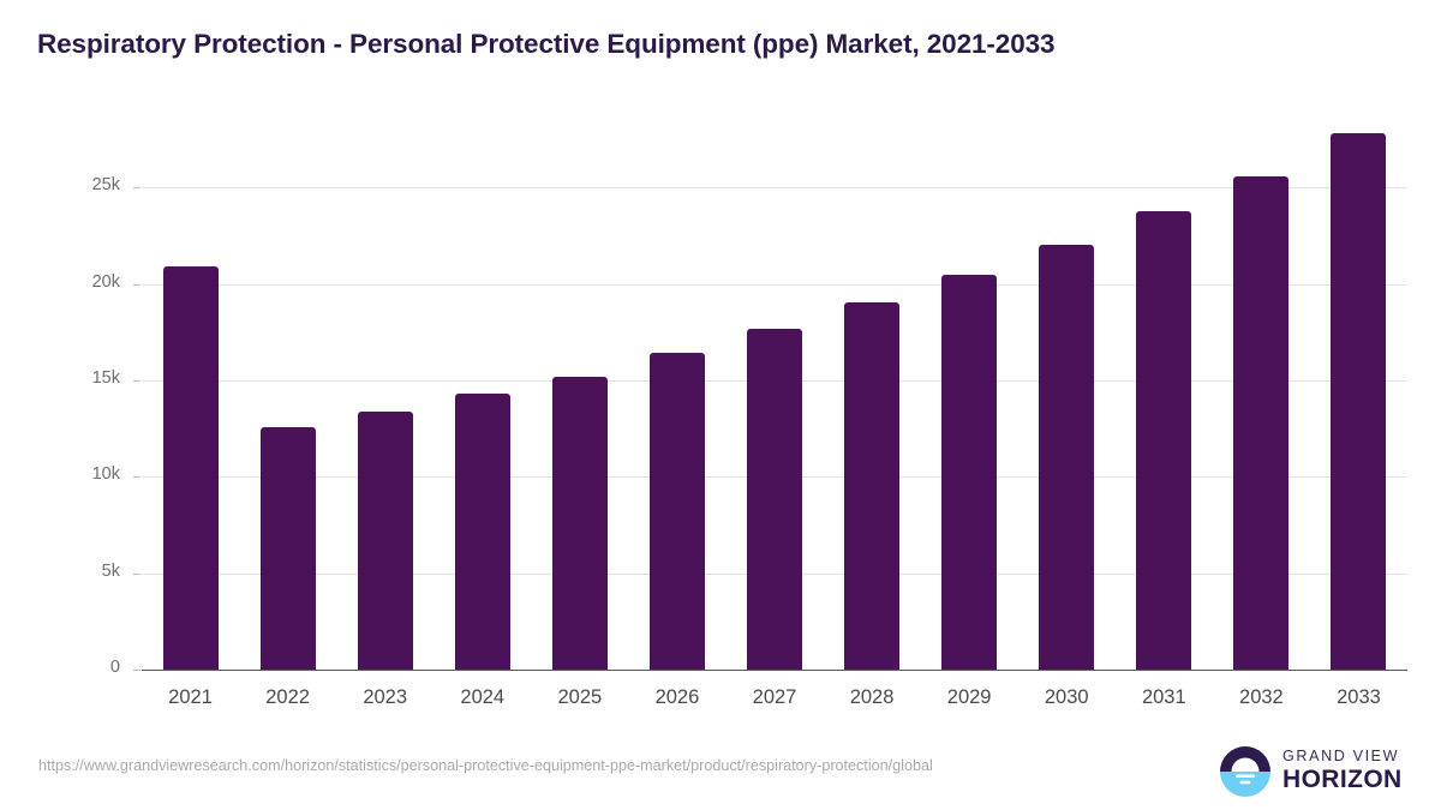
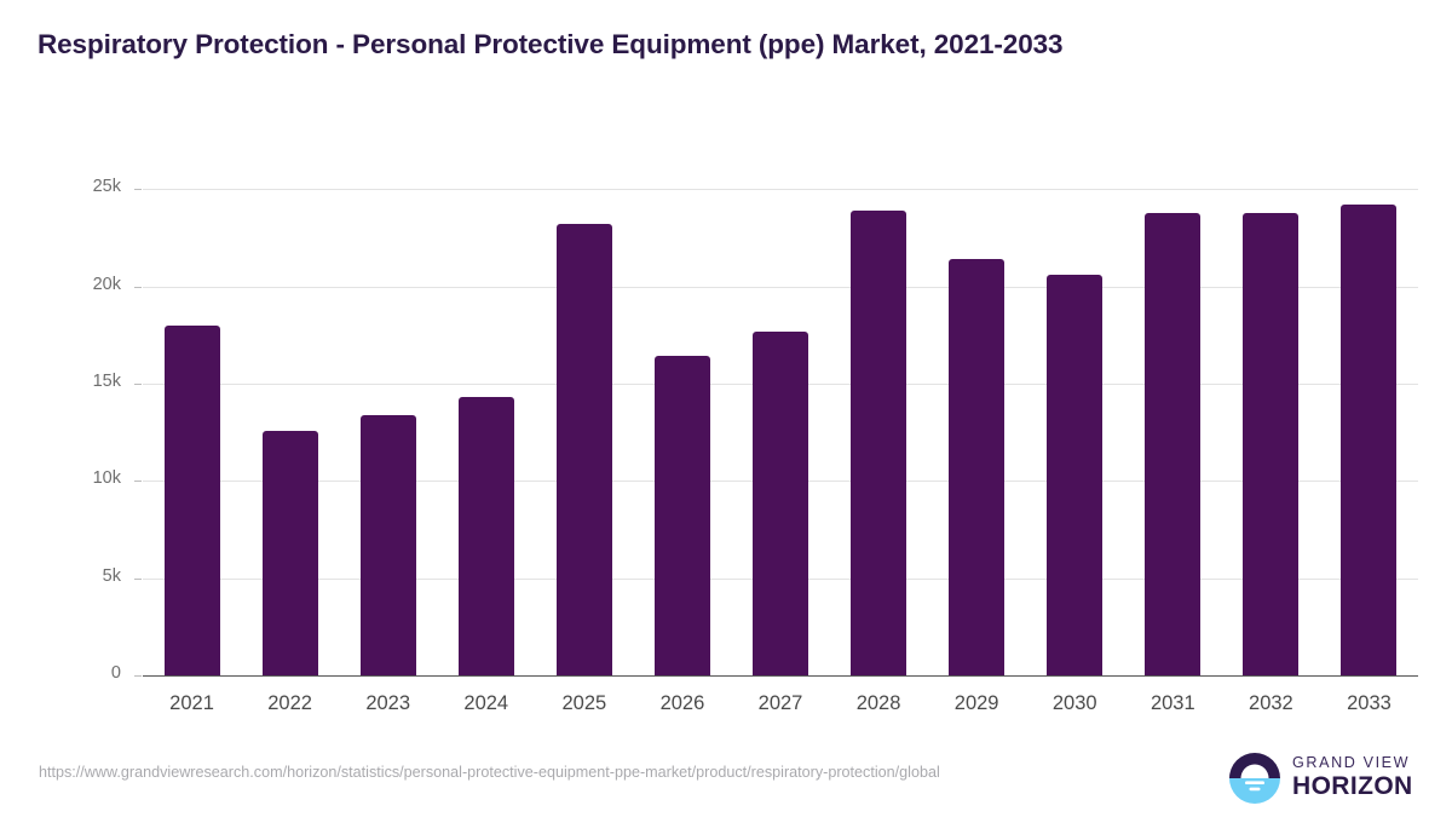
2021: 20.9k -> 18.0k
2025: 15.2k -> 23.2k
2028: 19.0k -> 23.9k
2029: 20.4k -> 21.4k
2030: 22.0k -> 20.6k
2032: 25.6k -> 23.8k
2033: 27.8k -> 24.2k
